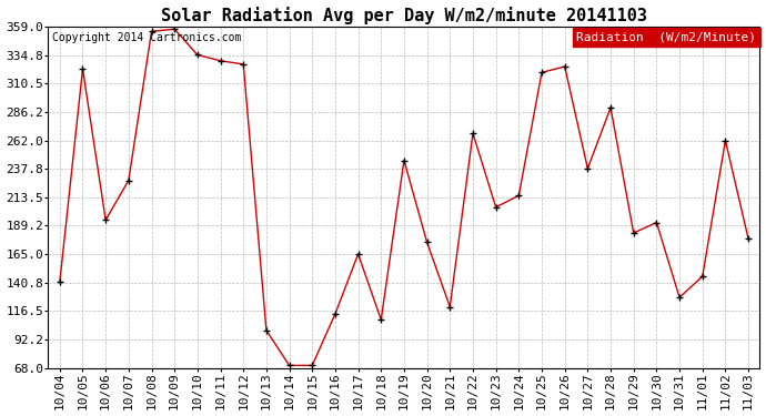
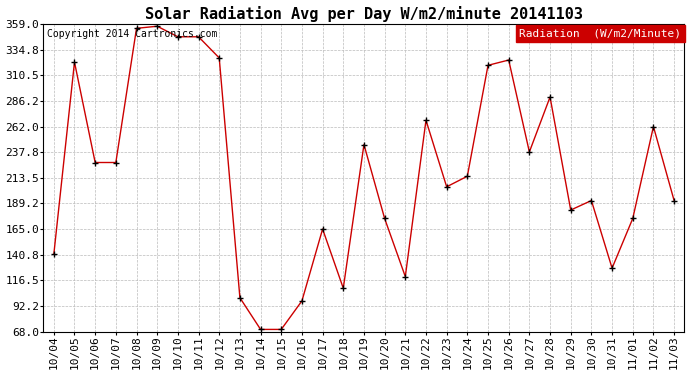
10/06: 194 -> 228
10/10: 335 -> 347
10/11: 330 -> 347
10/16: 114 -> 97
11/01: 146 -> 175
11/03: 178 -> 192
